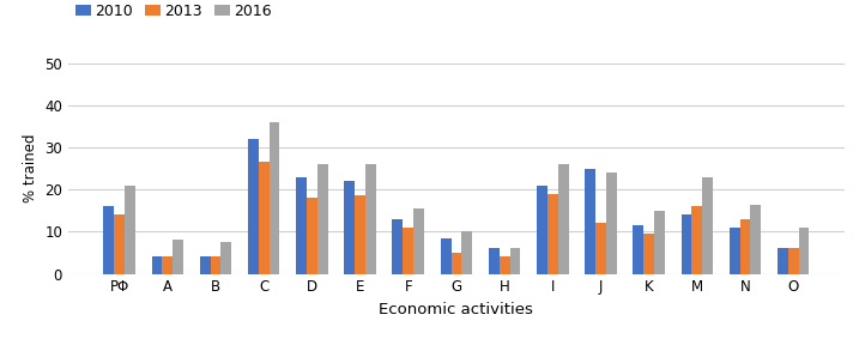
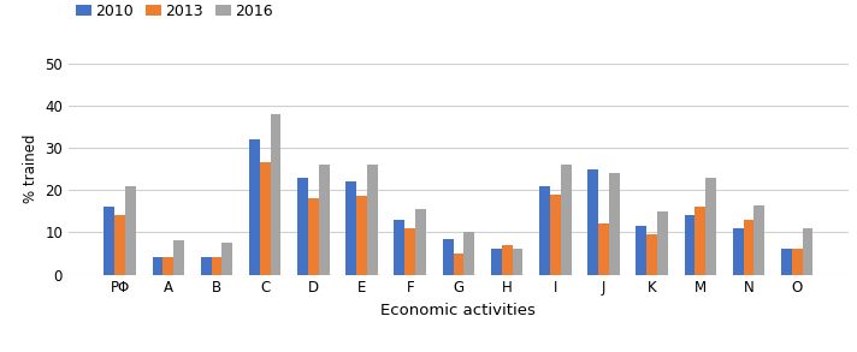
2016/C: 36.0 -> 38.0
2013/H: 4.0 -> 7.0
